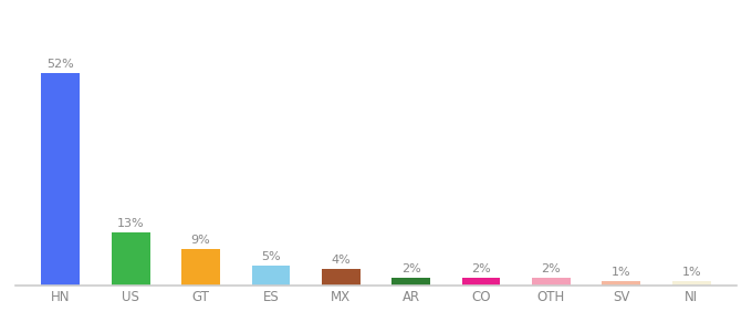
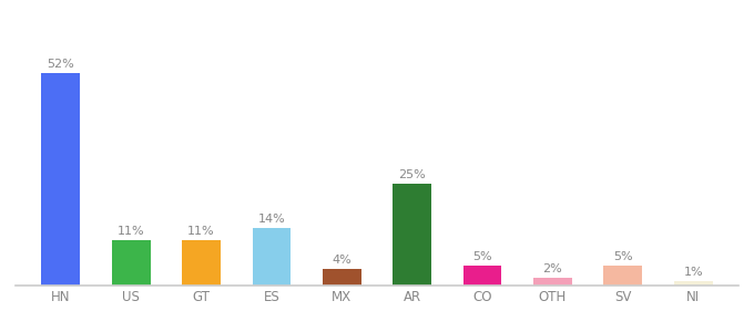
US: 13% -> 11%
GT: 9% -> 11%
ES: 5% -> 14%
AR: 2% -> 25%
CO: 2% -> 5%
SV: 1% -> 5%
